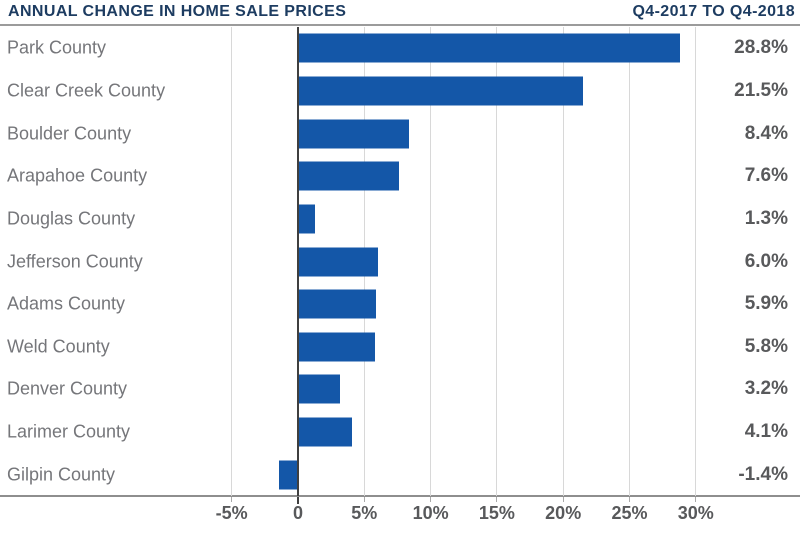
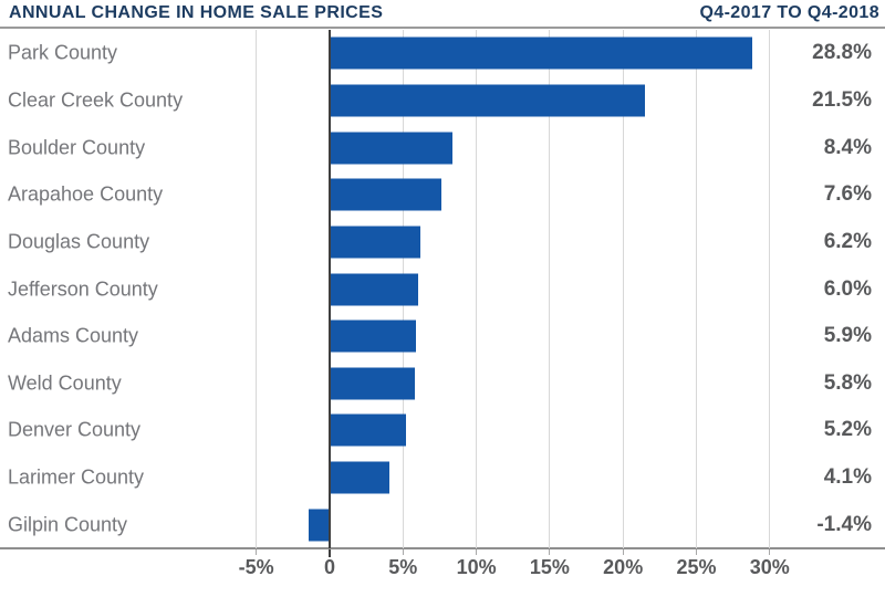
Douglas County: 1.3% -> 6.2%
Denver County: 3.2% -> 5.2%
